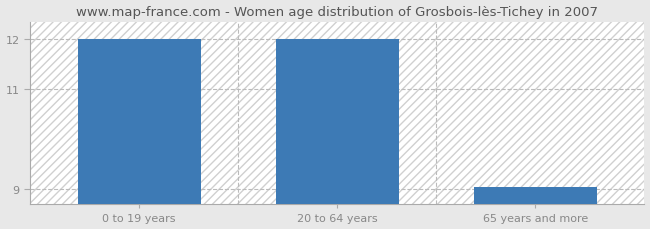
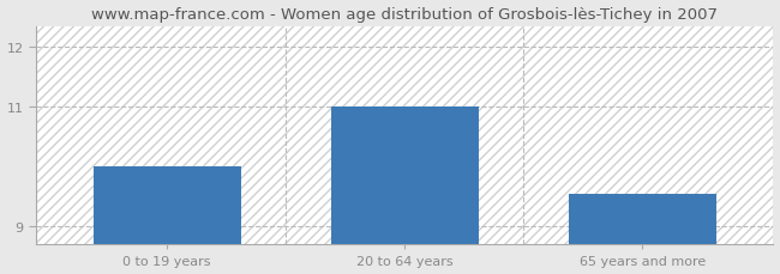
0 to 19 years: 12.00 -> 10.00
20 to 64 years: 12.00 -> 11.00
65 years and more: 9.05 -> 9.54
